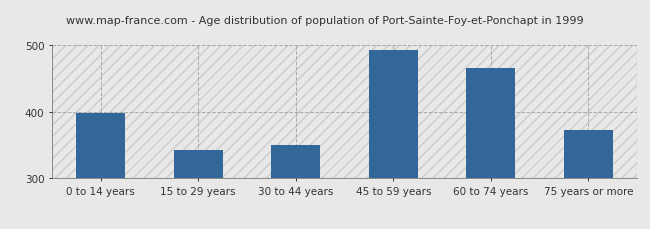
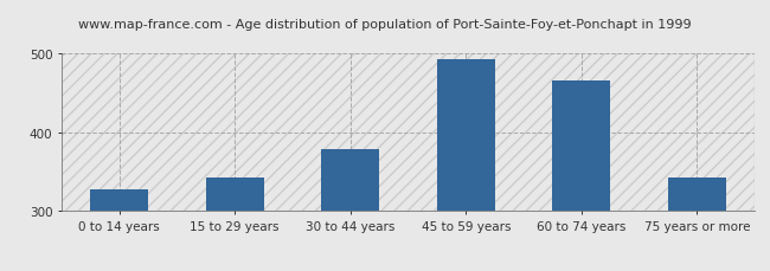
0 to 14 years: 398 -> 328
30 to 44 years: 350 -> 379
75 years or more: 372 -> 342
